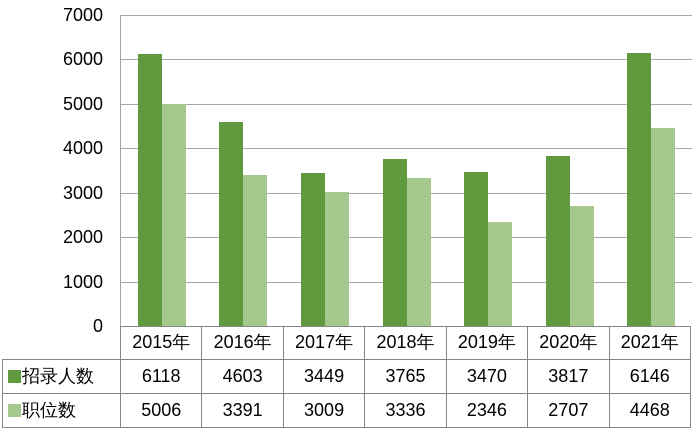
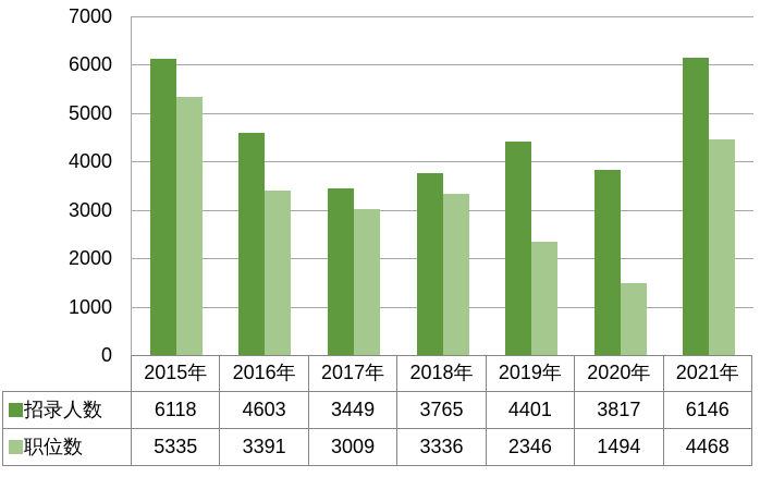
职位数/2015年: 5006 -> 5335
招录人数/2019年: 3470 -> 4401
职位数/2020年: 2707 -> 1494
